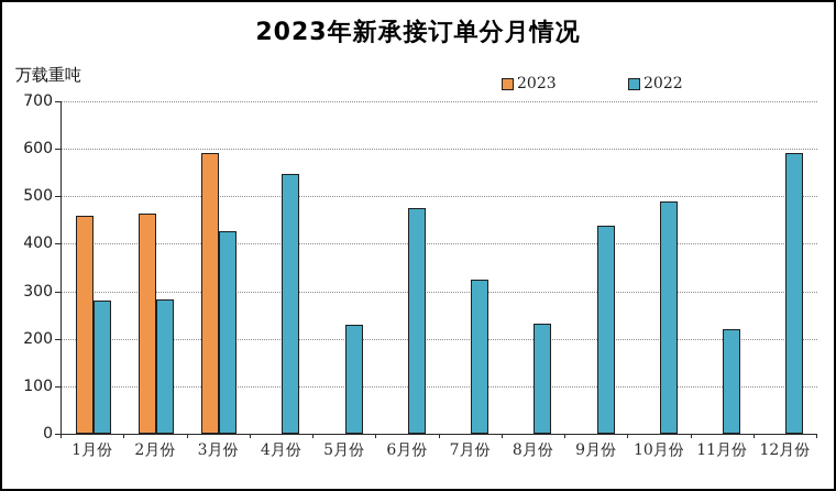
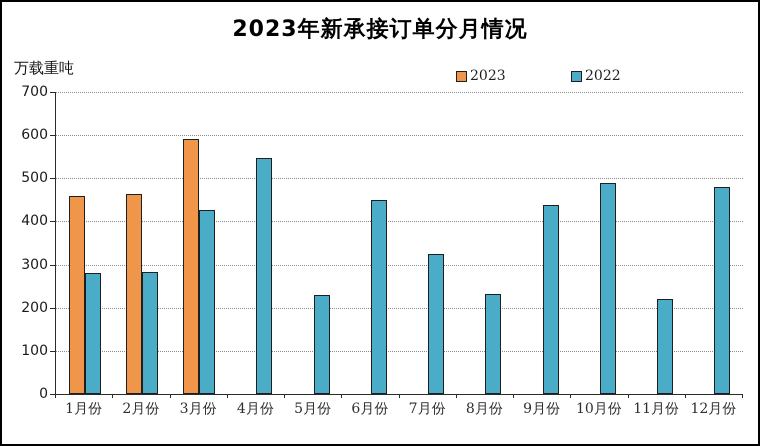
2022/6月份: 480 -> 450
2022/12月份: 590 -> 480
